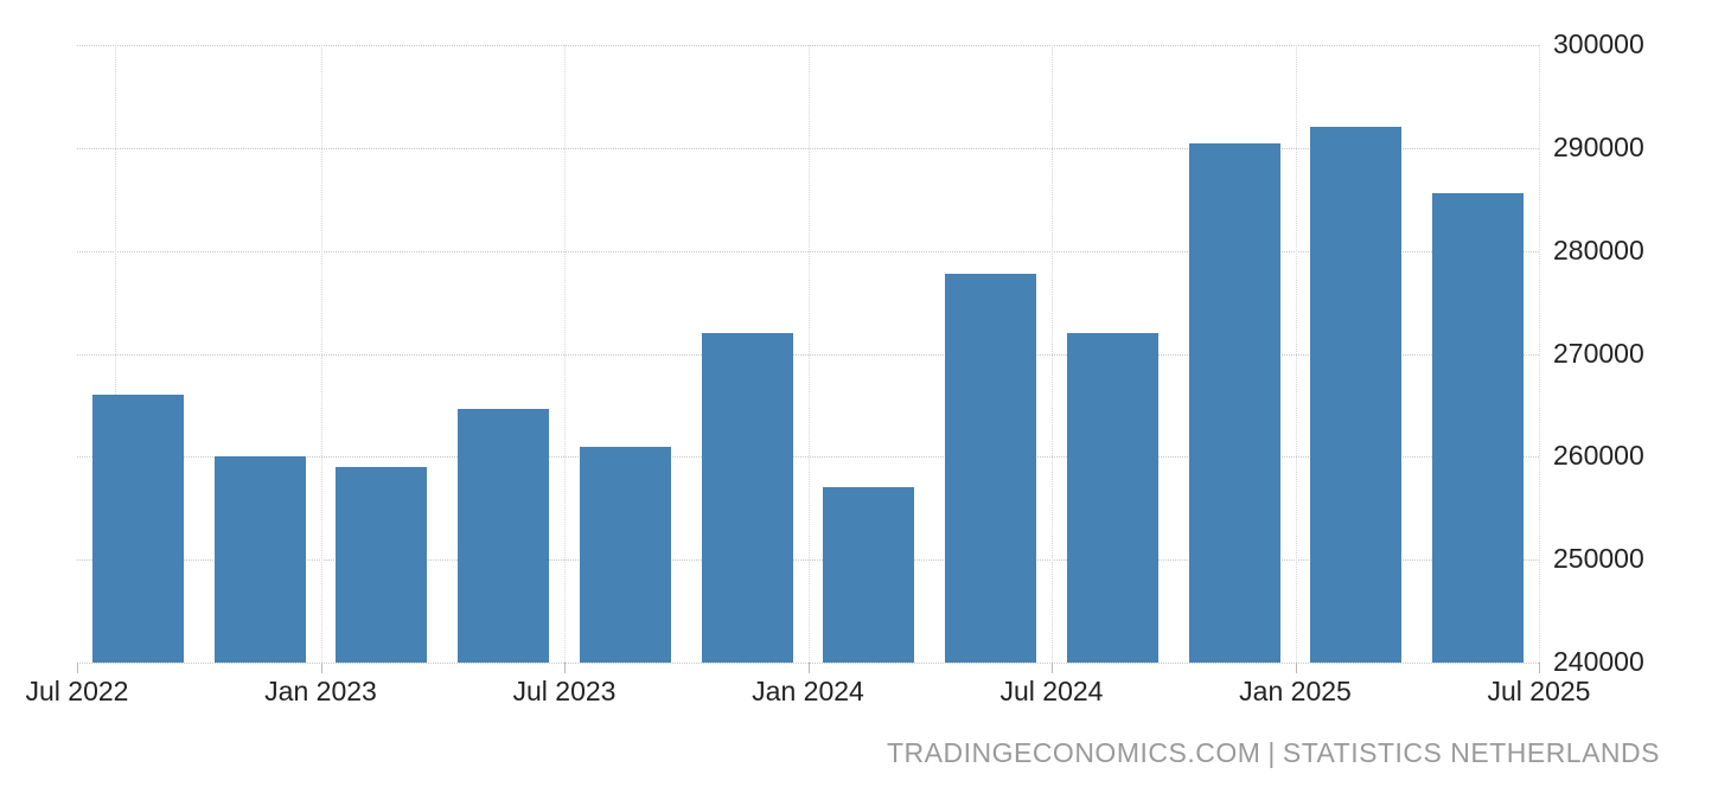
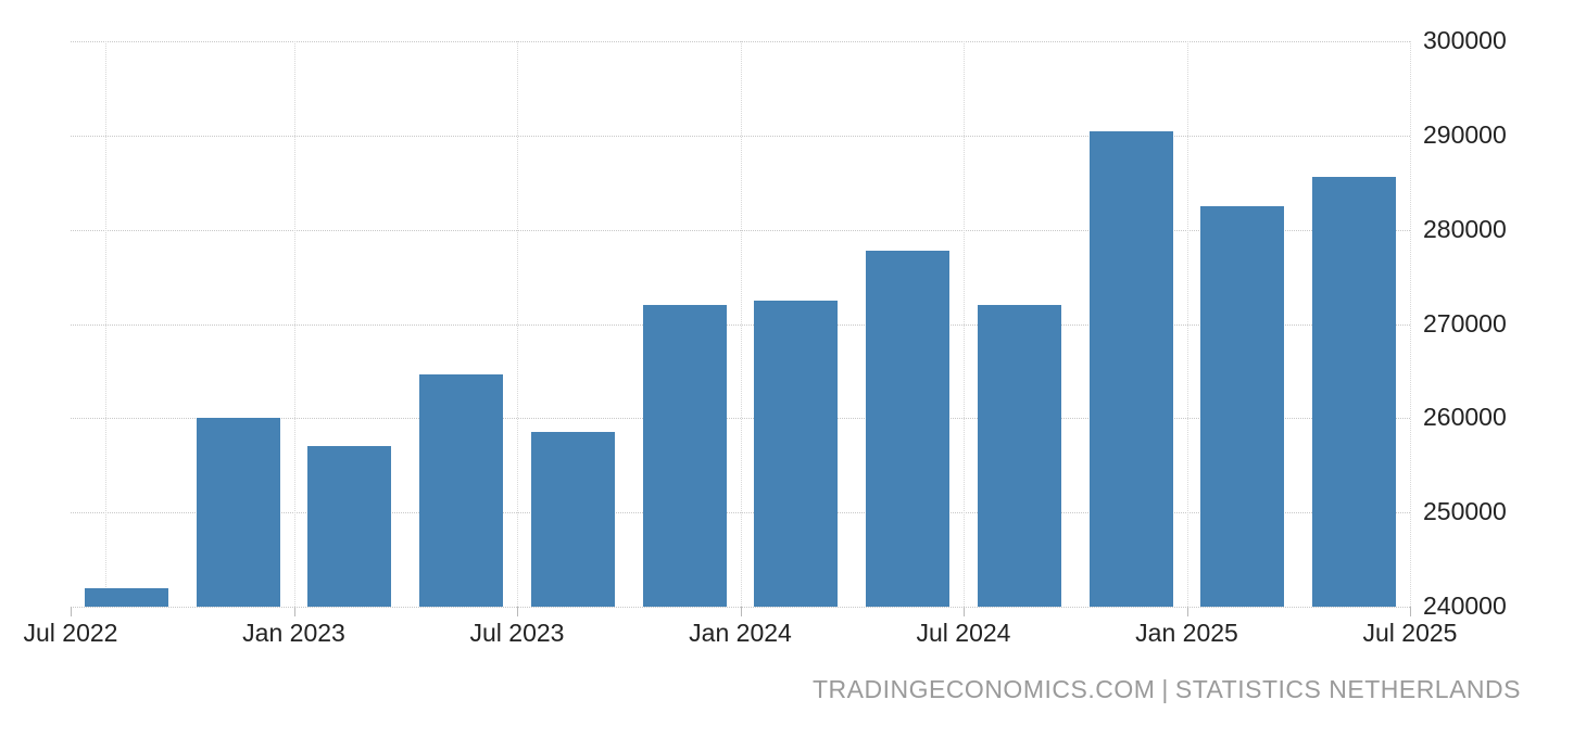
Jul 2022: 266000 -> 242000
Jan 2023: 259000 -> 257000
Jul 2023: 261000 -> 259000
Jan 2024: 257000 -> 272000
Jan 2025: 292000 -> 282000
